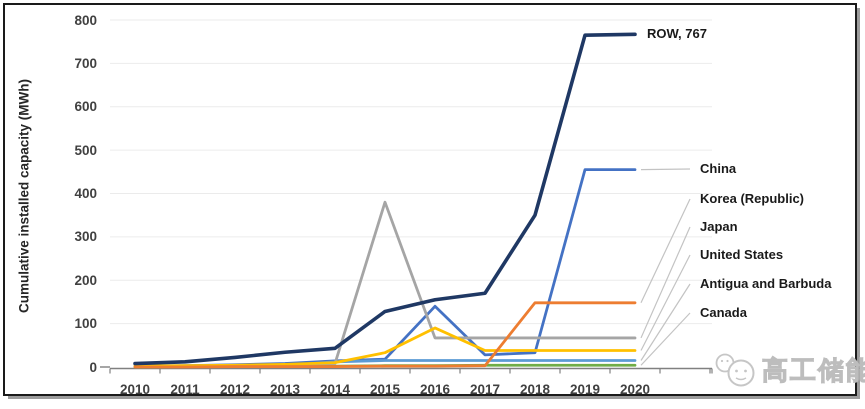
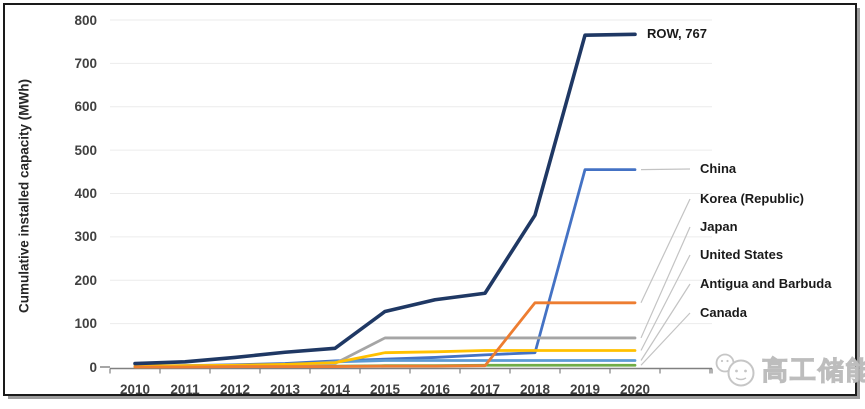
Japan/2015: 380 -> 70
China/2016: 140 -> 20
United States/2016: 90 -> 40
